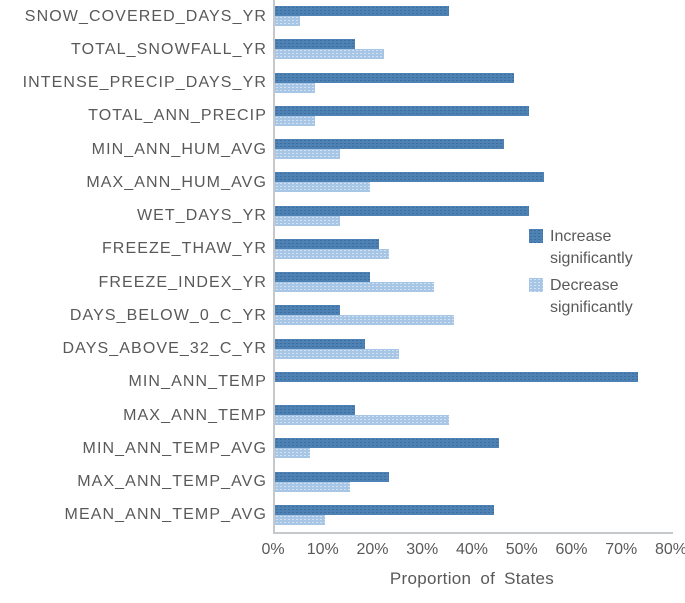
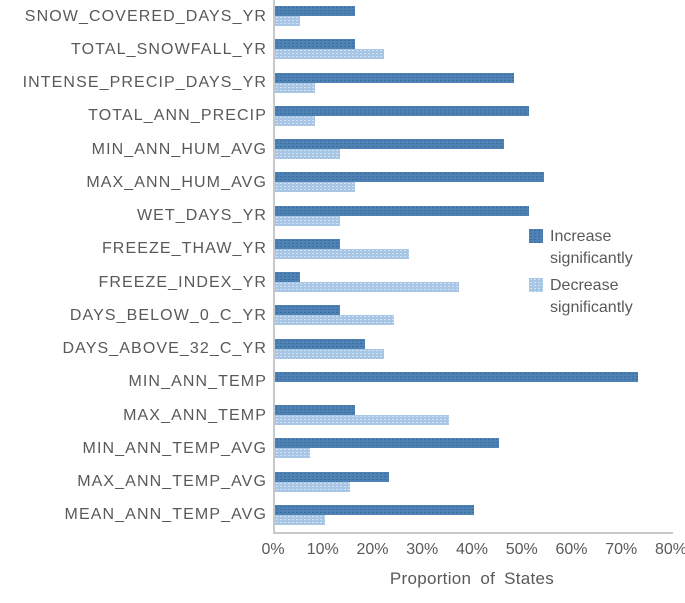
Increase significantly/SNOW_COVERED_DAYS_YR: 35% -> 16%
Decrease significantly/MAX_ANN_HUM_AVG: 19% -> 16%
Increase significantly/FREEZE_THAW_YR: 21% -> 13%
Decrease significantly/FREEZE_THAW_YR: 23% -> 27%
Increase significantly/FREEZE_INDEX_YR: 19% -> 5%
Decrease significantly/FREEZE_INDEX_YR: 32% -> 37%
Decrease significantly/DAYS_BELOW_0_C_YR: 36% -> 24%
Decrease significantly/DAYS_ABOVE_32_C_YR: 25% -> 22%
Increase significantly/MEAN_ANN_TEMP_AVG: 44% -> 40%
